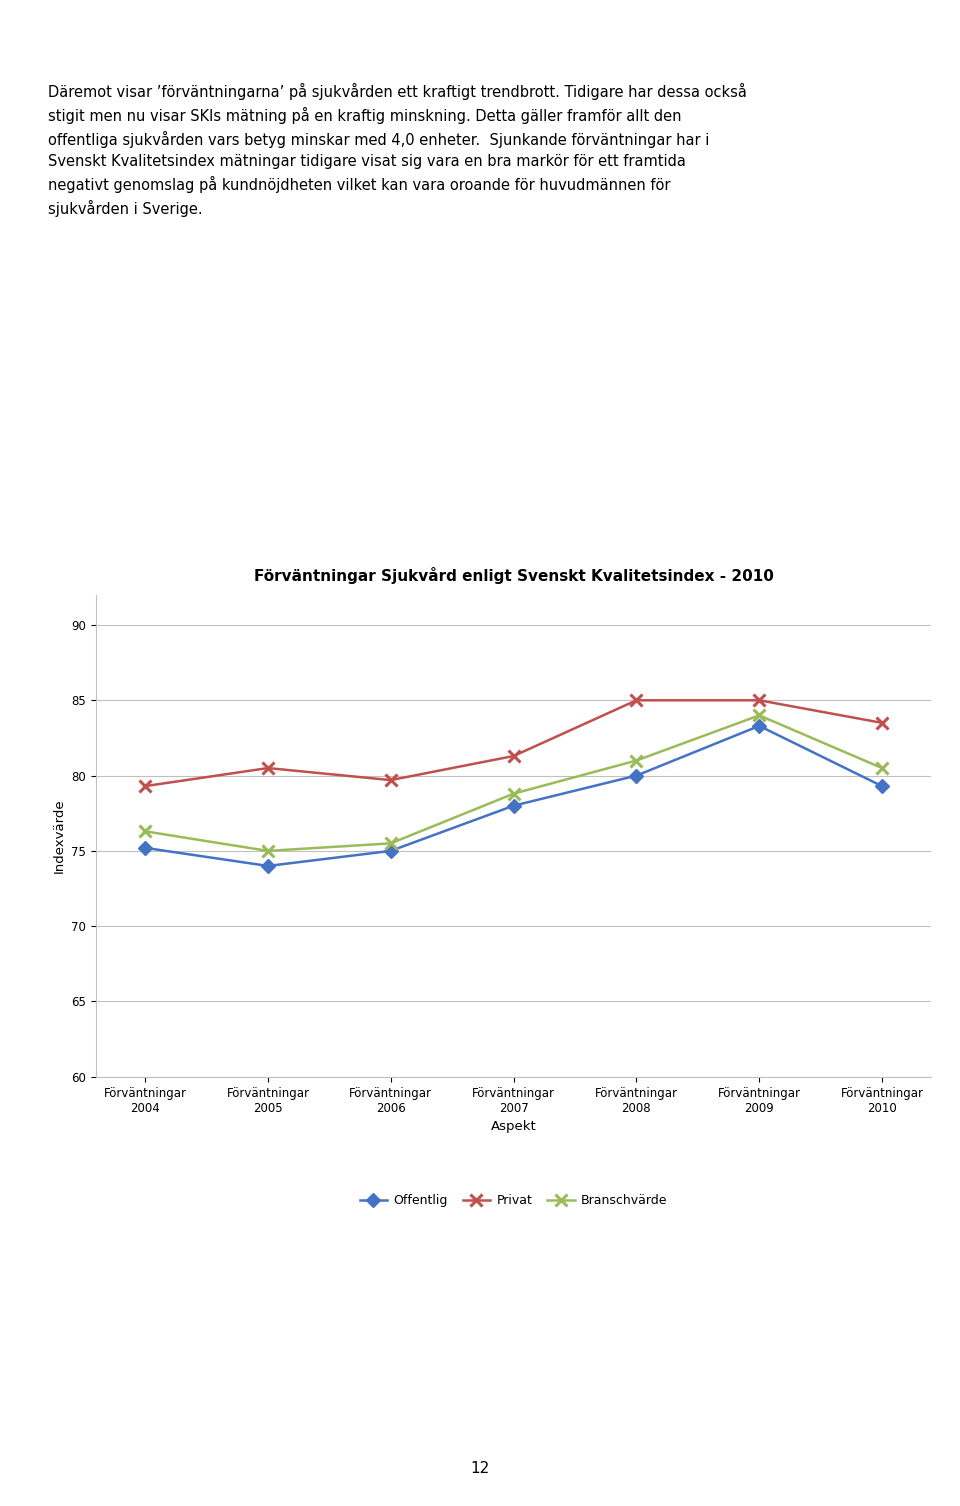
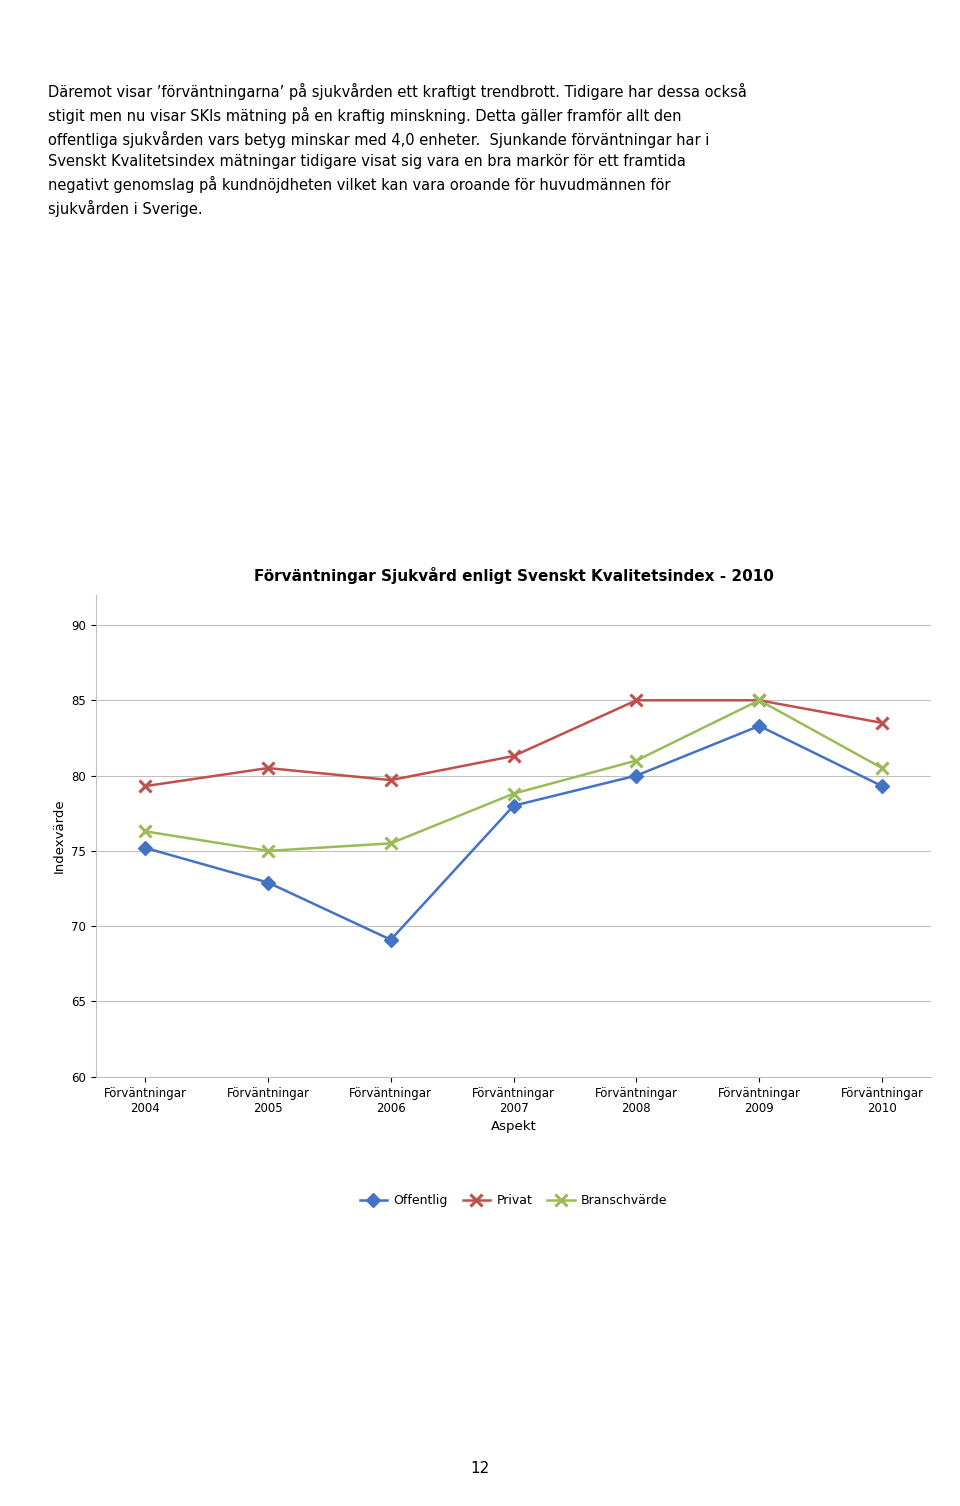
Offentlig/Förväntningar 2005: 74.0 -> 72.9
Offentlig/Förväntningar 2006: 75.0 -> 69.1
Branschvärde/Förväntningar 2009: 84.0 -> 85.0
